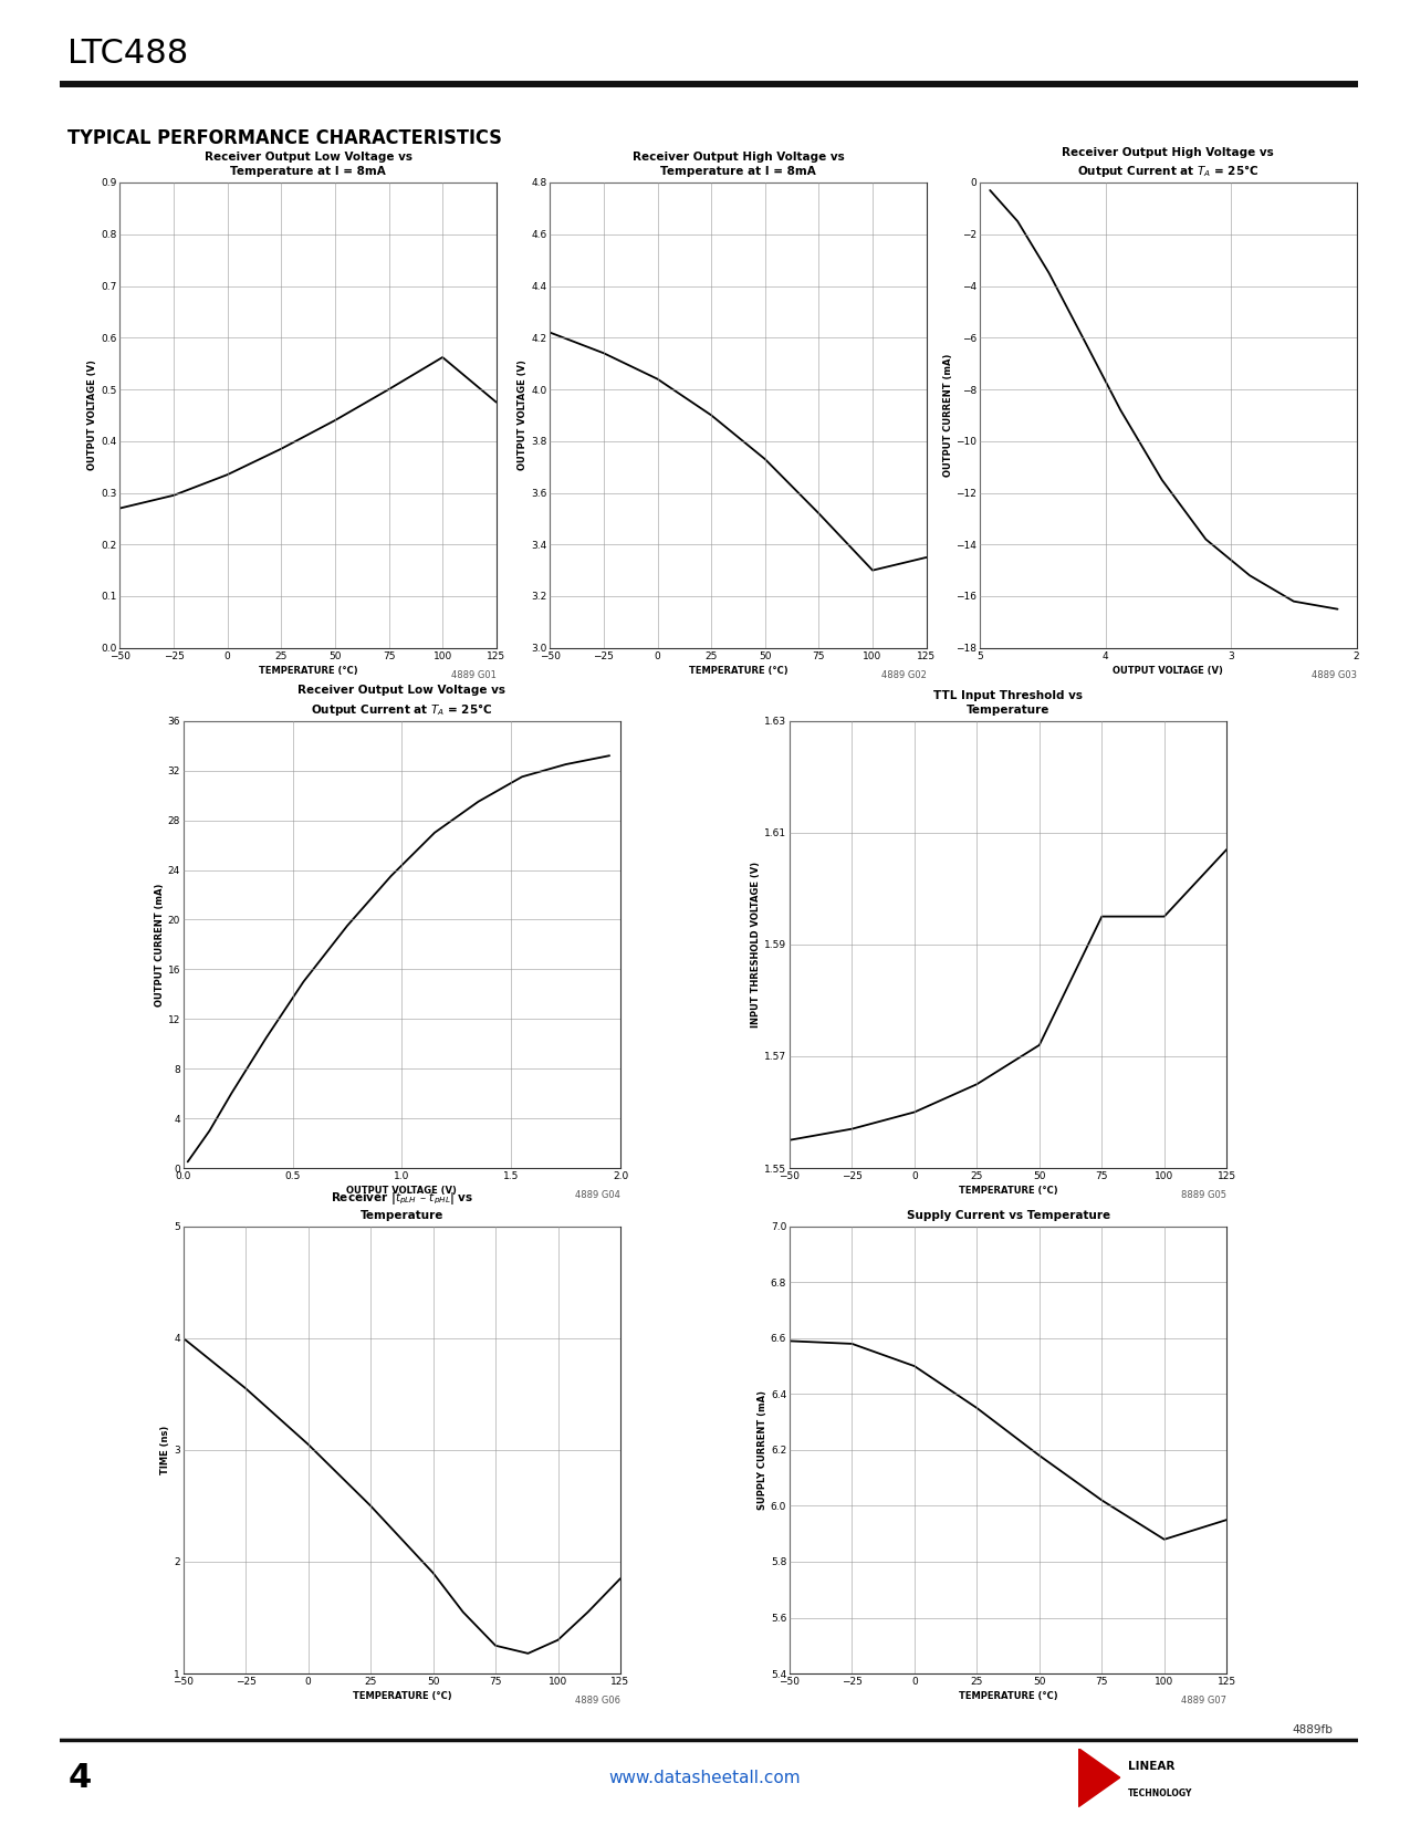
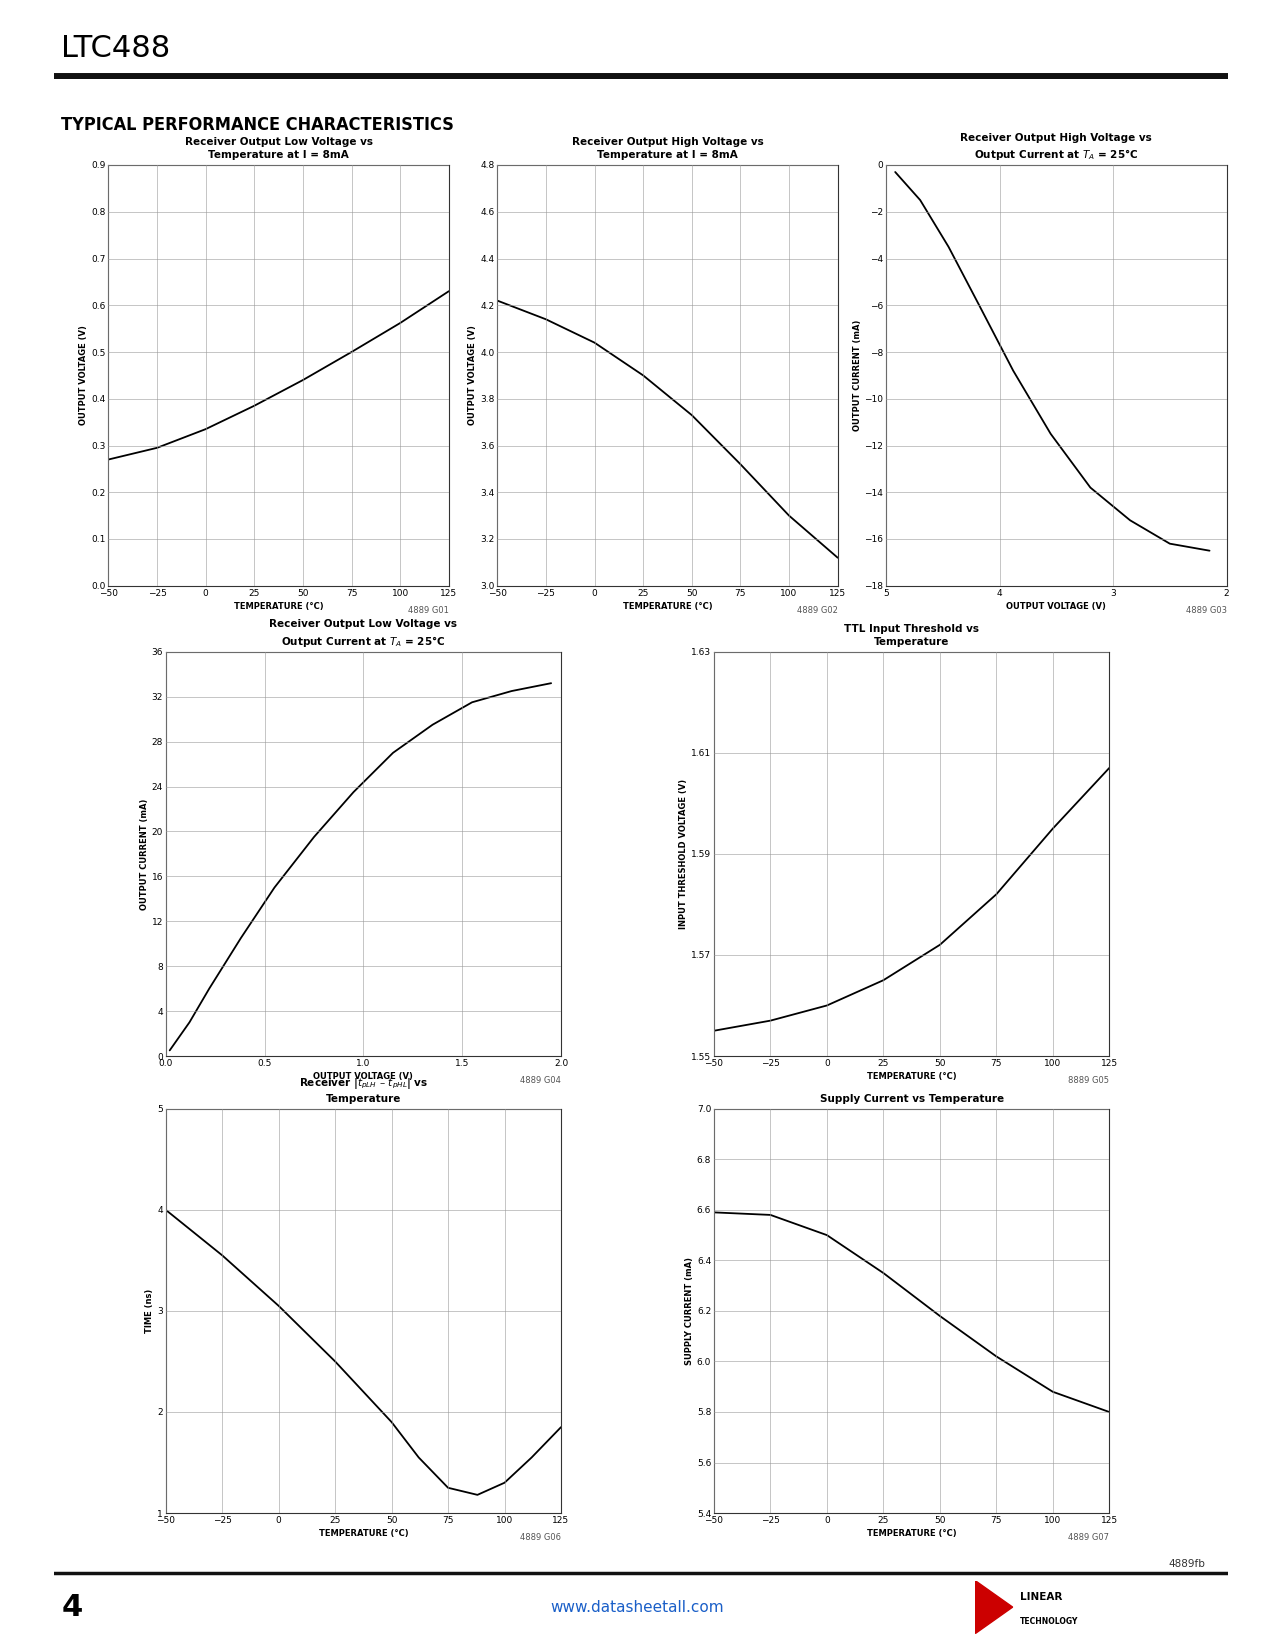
Receiver Output Low Voltage vs Temperature at I = 8mA/125: 0.475 -> 0.630
Receiver Output High Voltage vs Temperature at I = 8mA/125: 3.35 -> 3.12
TTL Input Threshold vs Temperature/75: 1.595 -> 1.582
Supply Current vs Temperature/125: 5.95 -> 5.80
